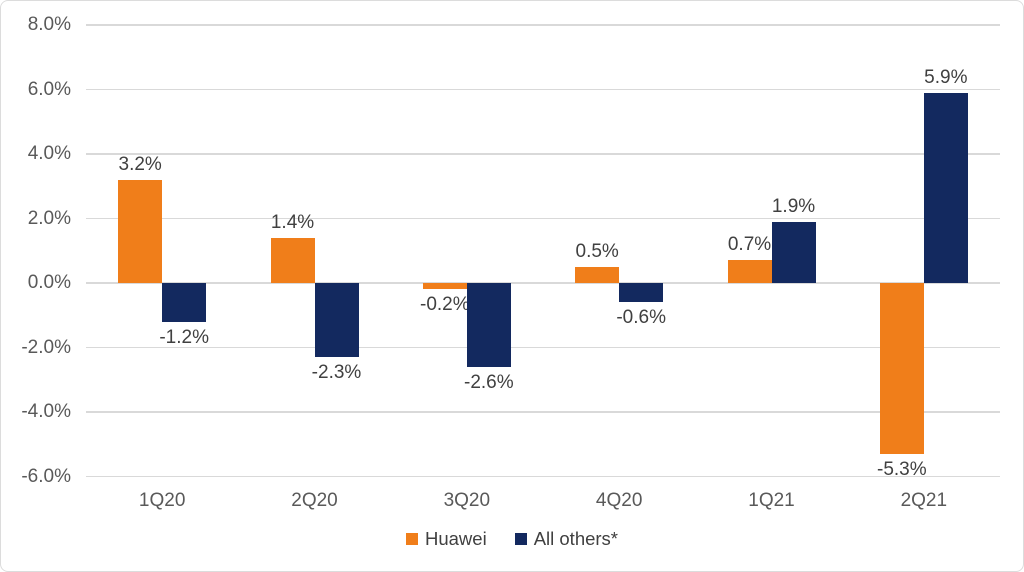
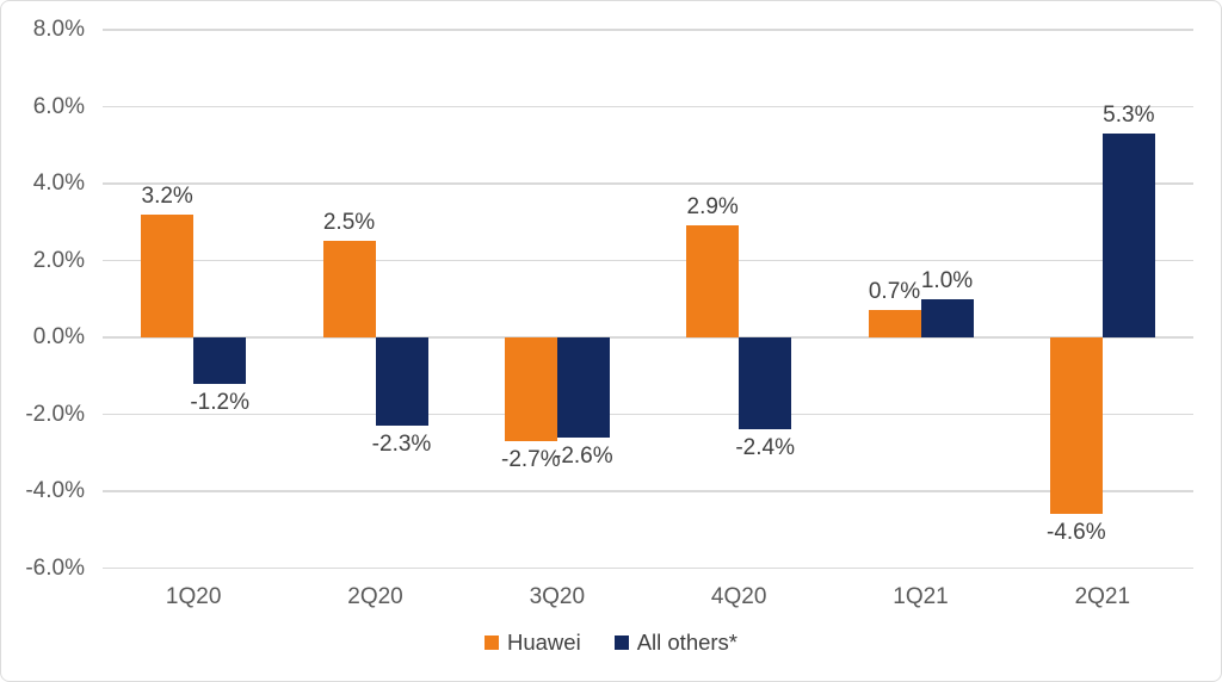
Huawei/2Q20: 1.4% -> 2.5%
Huawei/3Q20: -0.2% -> -2.7%
Huawei/4Q20: 0.5% -> 2.9%
All others*/4Q20: -0.6% -> -2.4%
All others*/1Q21: 1.9% -> 1.0%
Huawei/2Q21: -5.3% -> -4.6%
All others*/2Q21: 5.9% -> 5.3%
